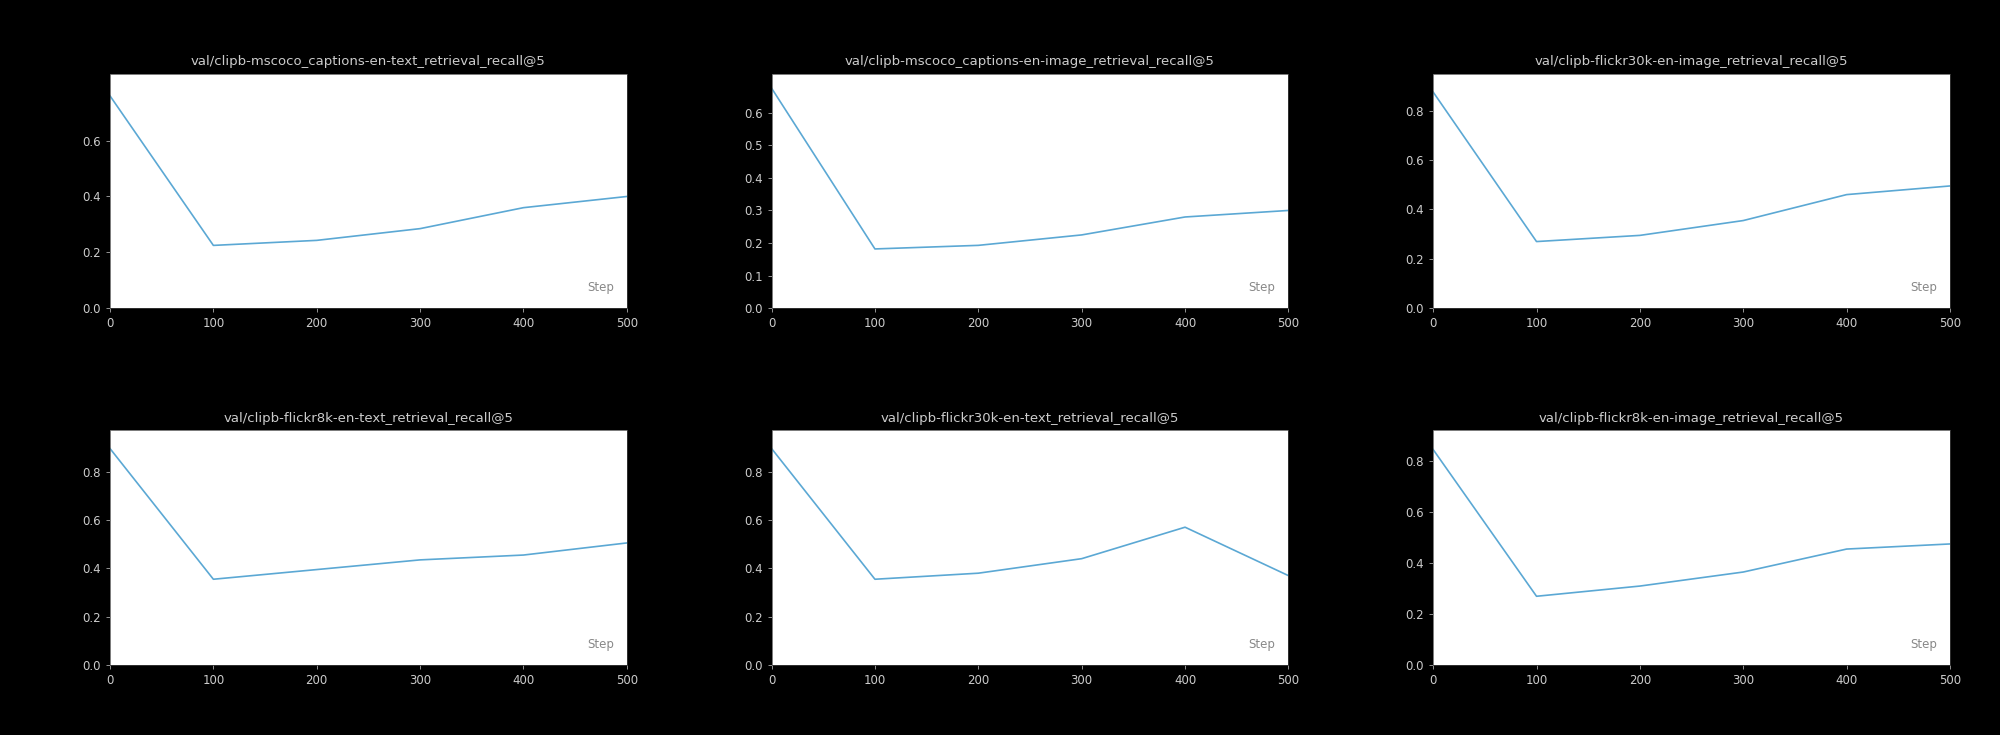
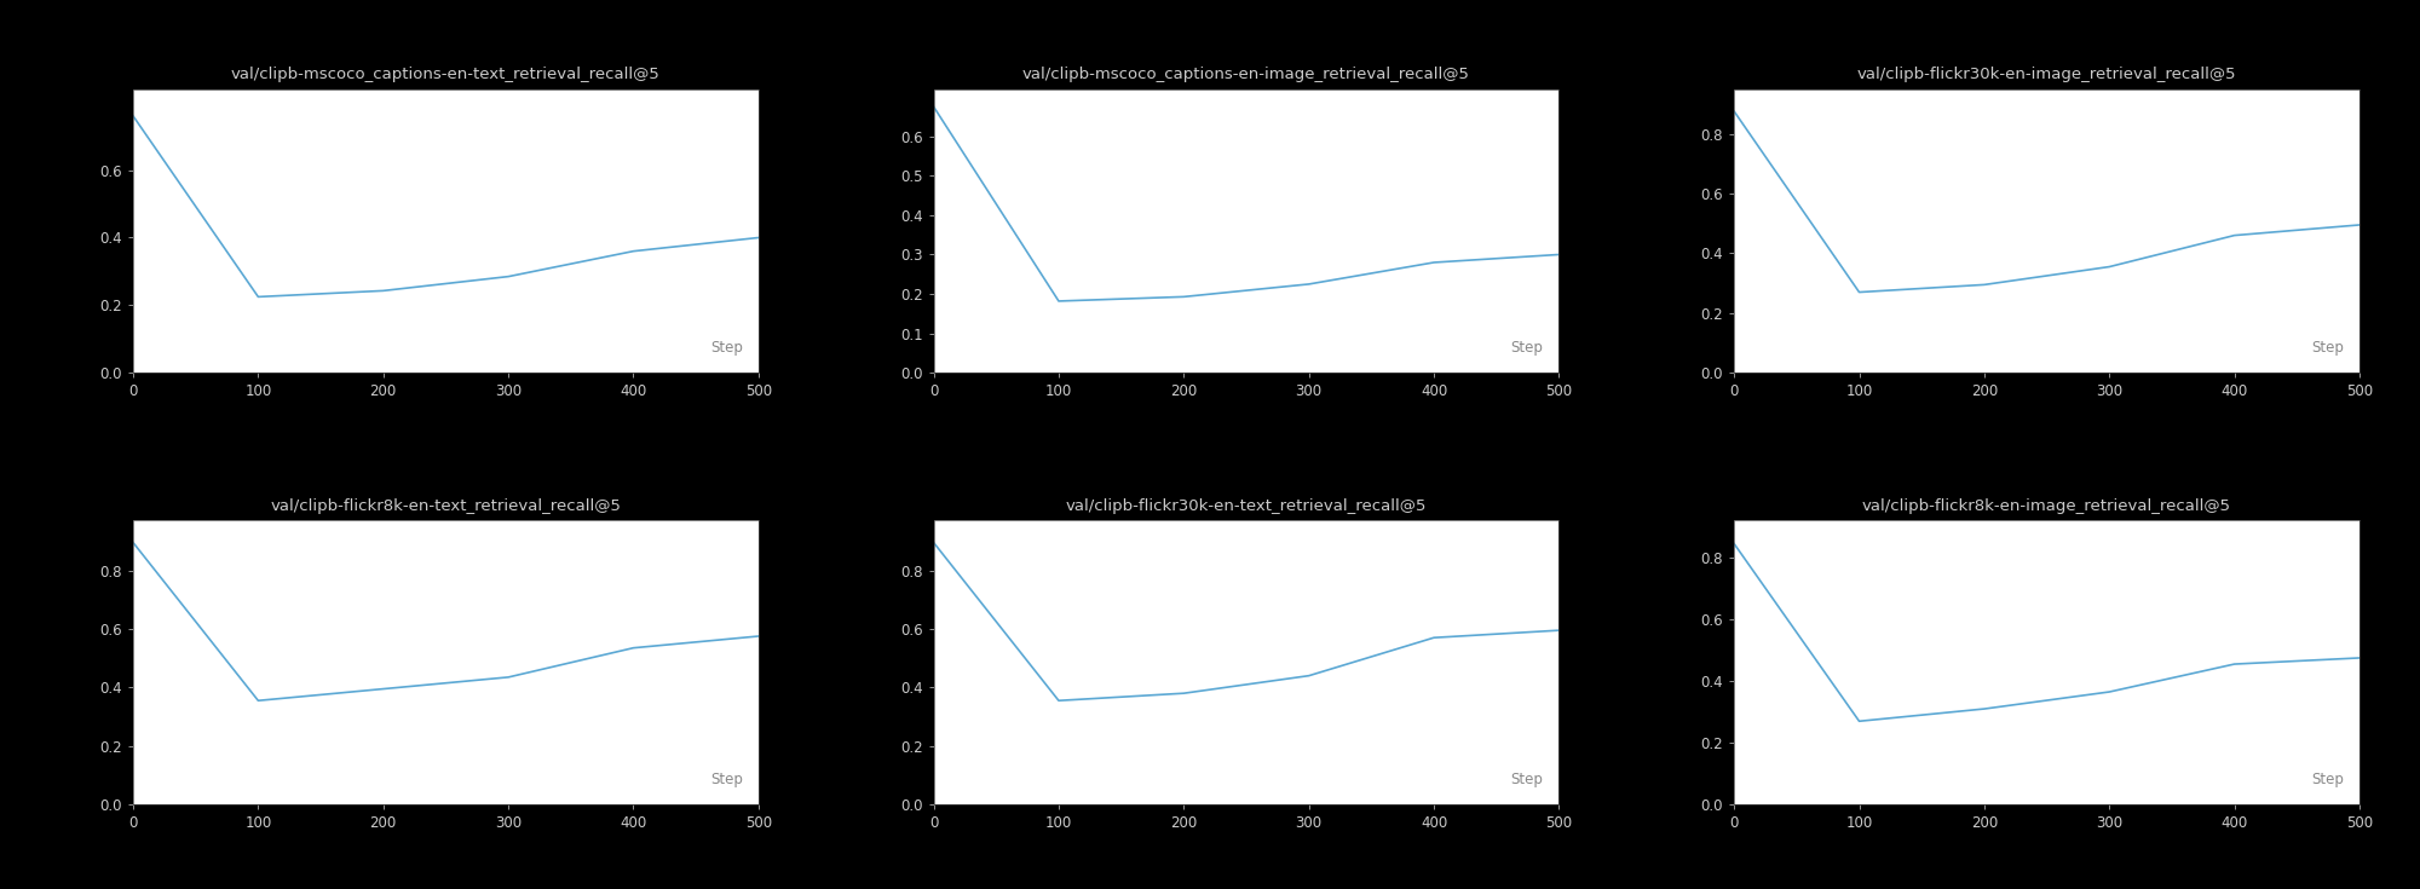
val/clipb-flickr8k-en-text_retrieval_recall@5/400: 0.455 -> 0.535
val/clipb-flickr8k-en-text_retrieval_recall@5/500: 0.505 -> 0.575
val/clipb-flickr30k-en-text_retrieval_recall@5/500: 0.370 -> 0.595
